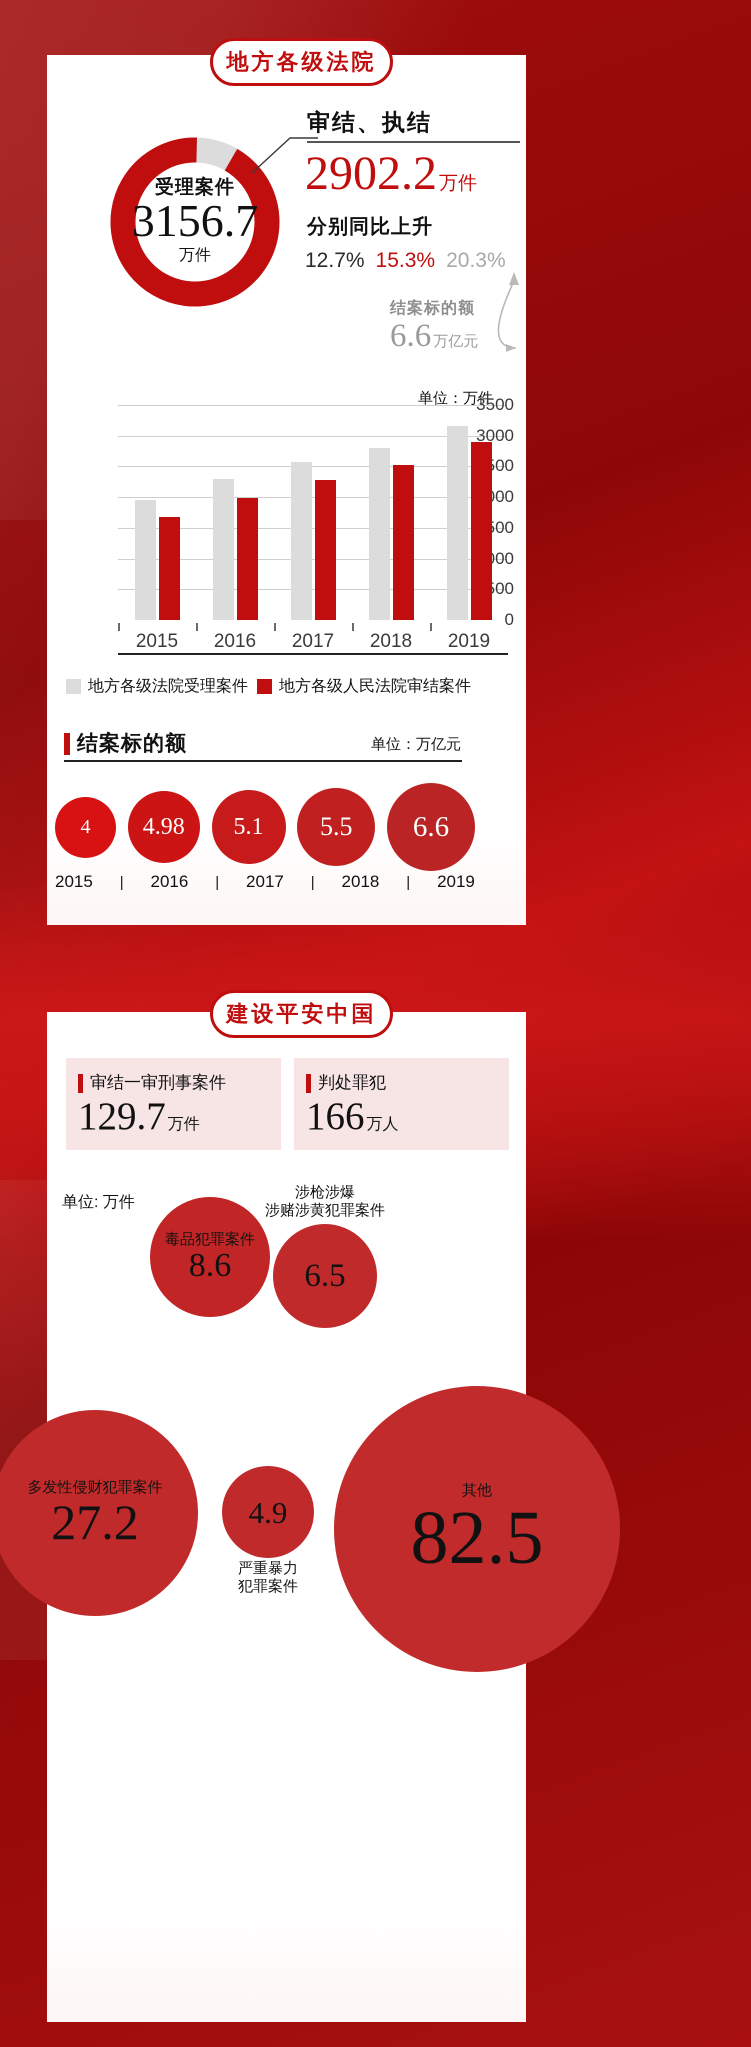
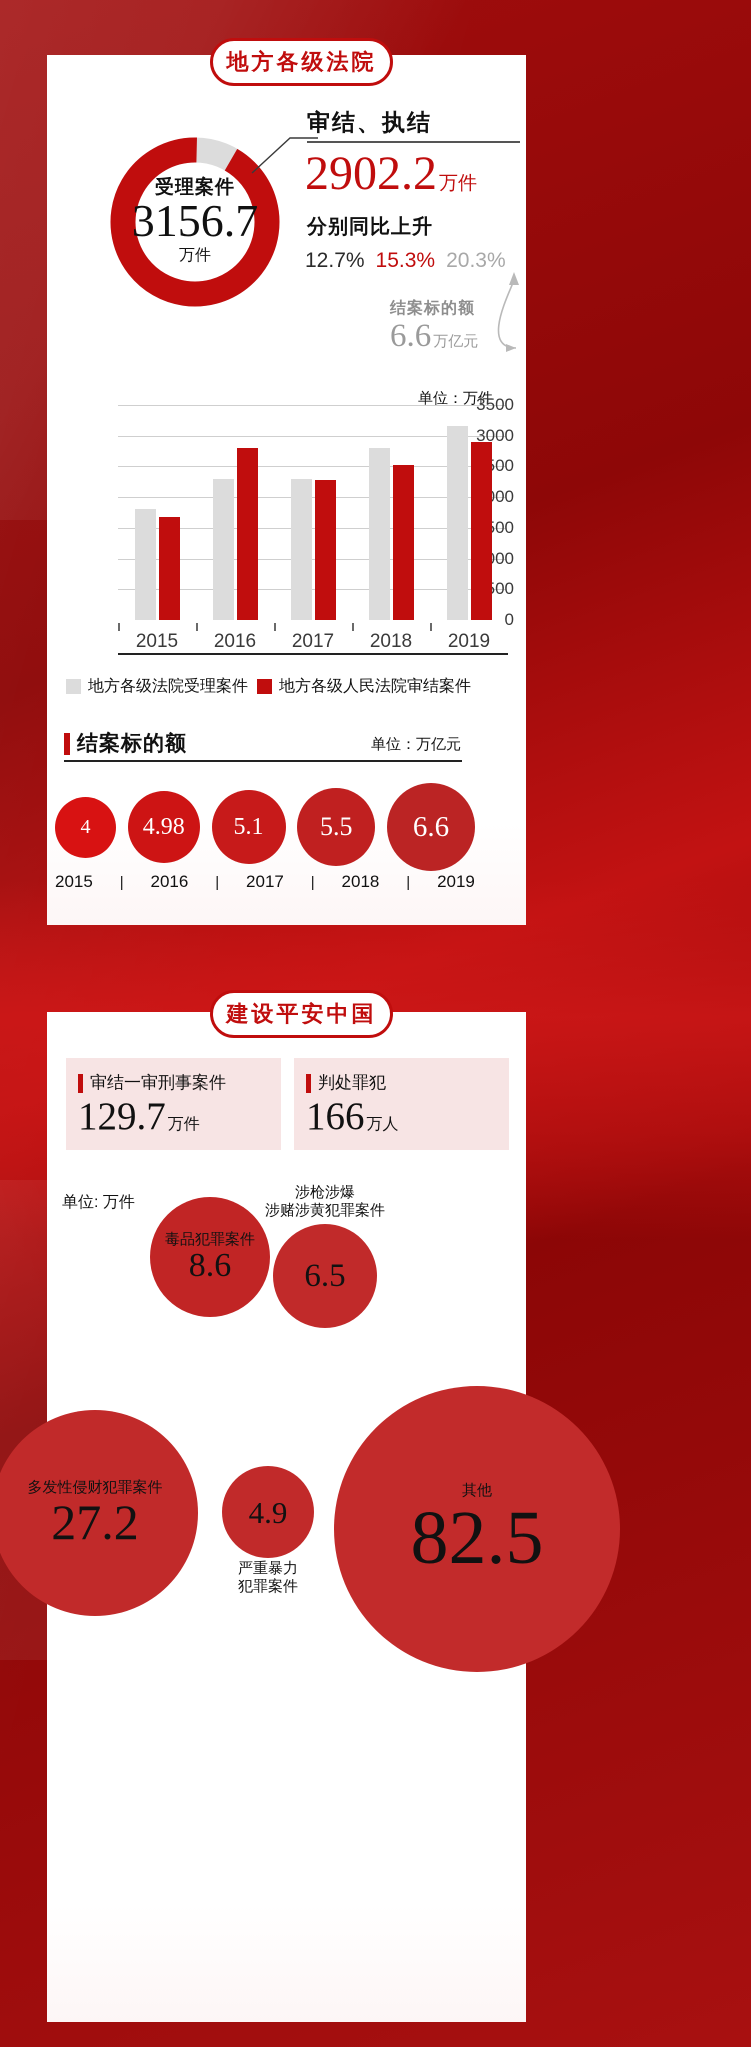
地方各级法院受理案件/2015: 2000 -> 1800
地方各级人民法院审结案件/2016: 2000 -> 2800
地方各级法院受理案件/2017: 2600 -> 2300
